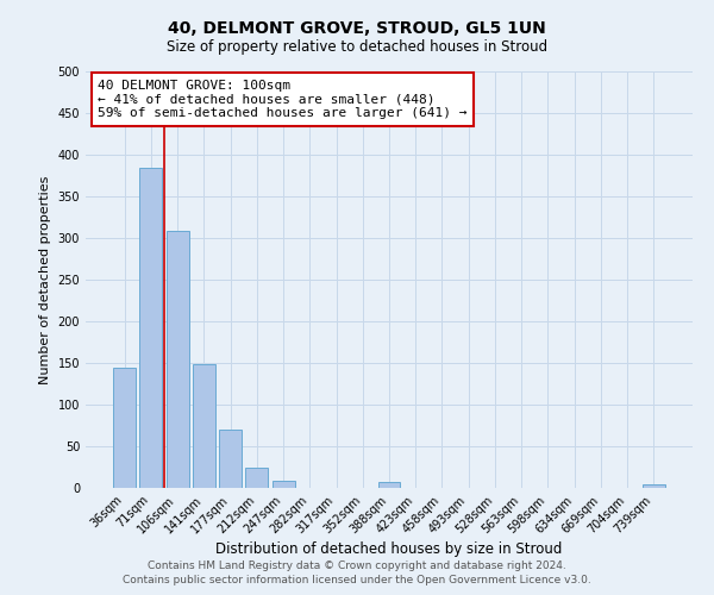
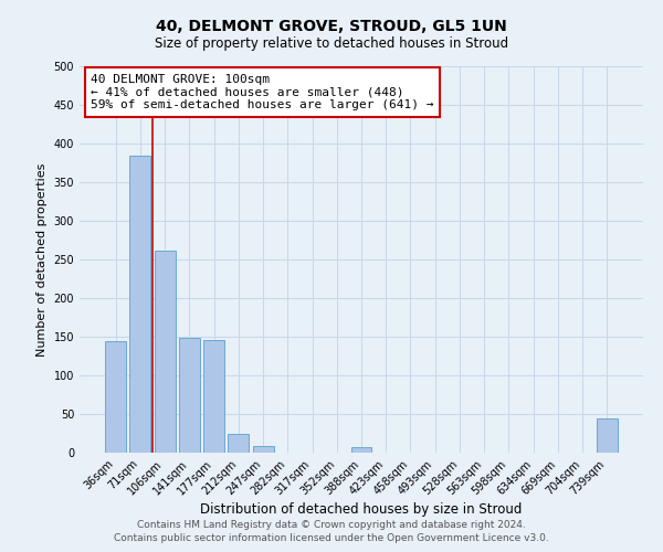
106sqm: 309 -> 262
177sqm: 70 -> 146
739sqm: 4 -> 44
